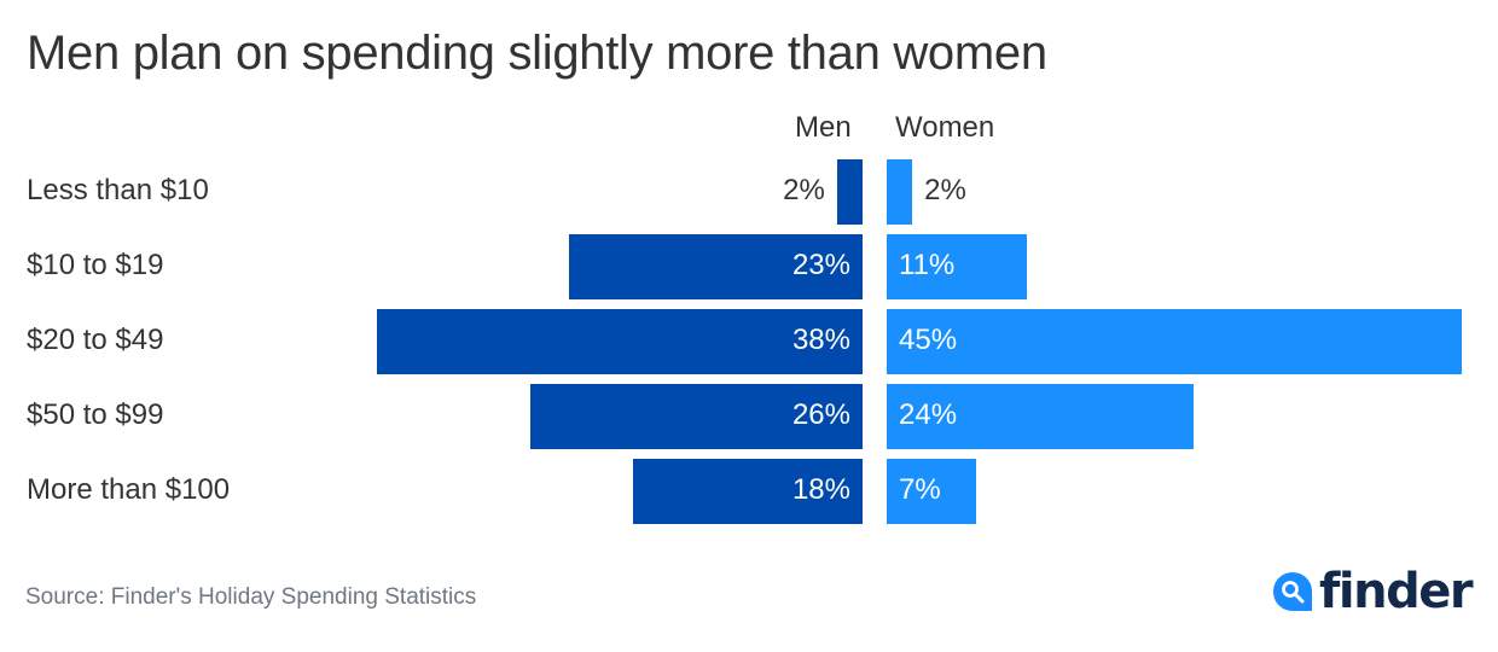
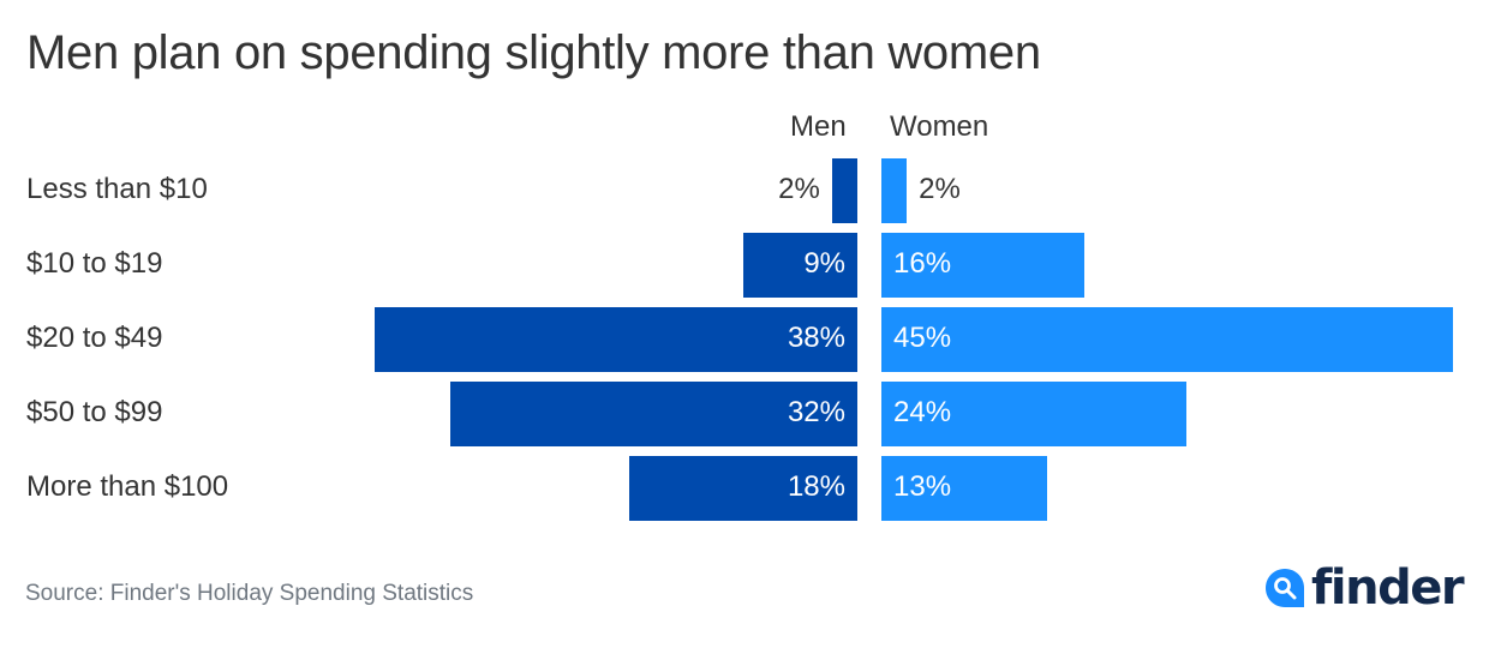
Men/$10 to $19: 23% -> 9%
Women/$10 to $19: 11% -> 16%
Men/$50 to $99: 26% -> 32%
Women/More than $100: 7% -> 13%
